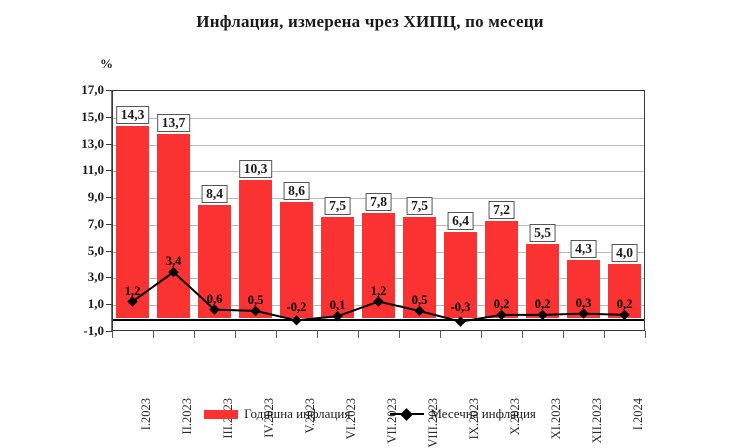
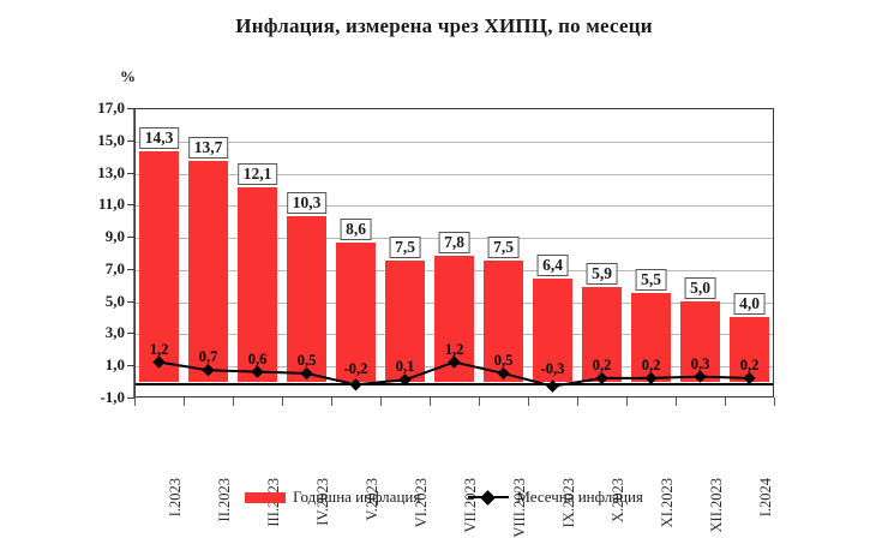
Месечна инфлация/II.2023: 3,4 -> 0,7
Годишна инфлация/III.2023: 8,4 -> 12,1
Годишна инфлация/X.2023: 7,2 -> 5,9
Годишна инфлация/XII.2023: 4,3 -> 5,0
